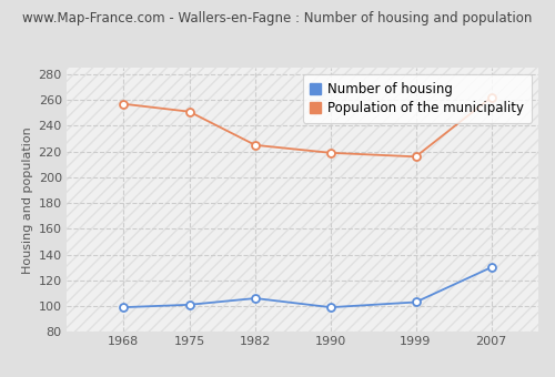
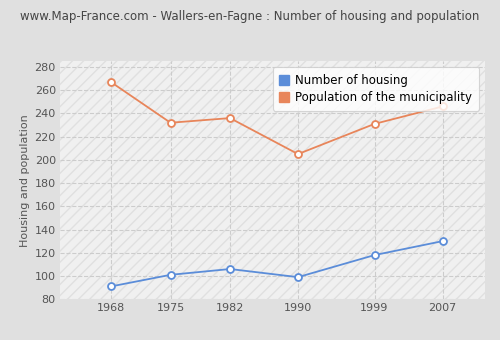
Number of housing/1968: 99 -> 91
Population of the municipality/1968: 257 -> 267
Population of the municipality/1975: 251 -> 232
Population of the municipality/1982: 225 -> 236
Population of the municipality/1990: 219 -> 205
Number of housing/1999: 103 -> 118
Population of the municipality/1999: 216 -> 231
Population of the municipality/2007: 262 -> 246
